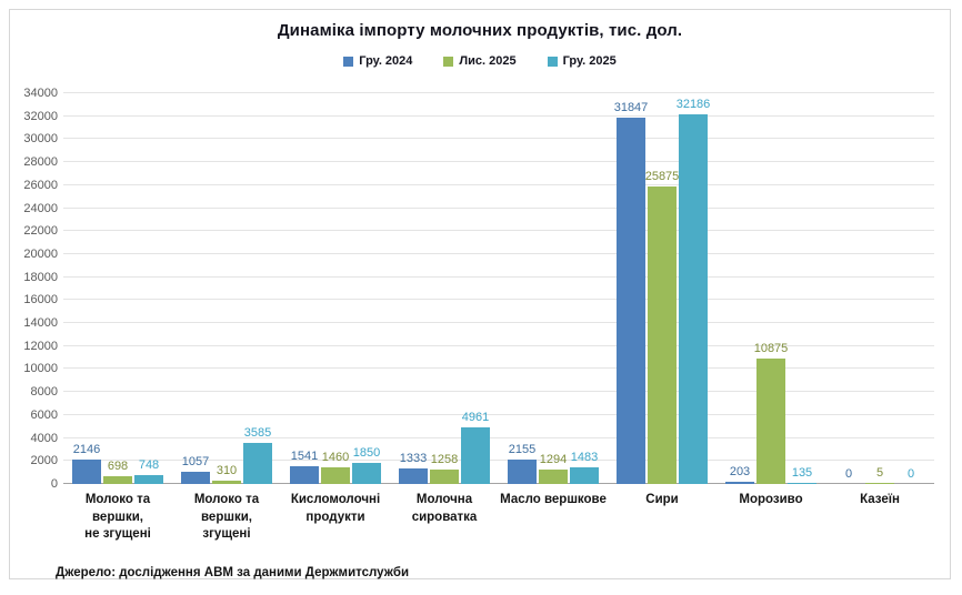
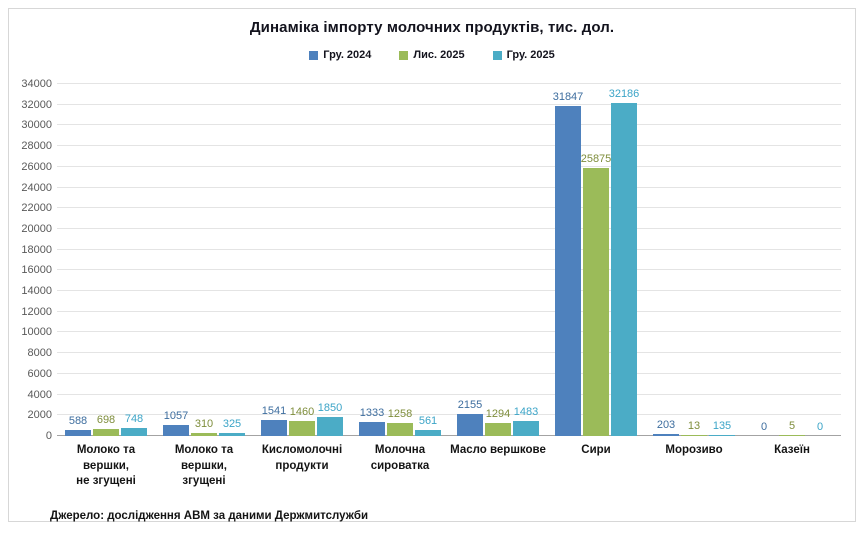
Гру. 2024/Молоко та вершки, не згущені: 2146 -> 588
Гру. 2025/Молоко та вершки, згущені: 3585 -> 325
Гру. 2025/Молочна сироватка: 4961 -> 561
Лис. 2025/Морозиво: 10875 -> 13
